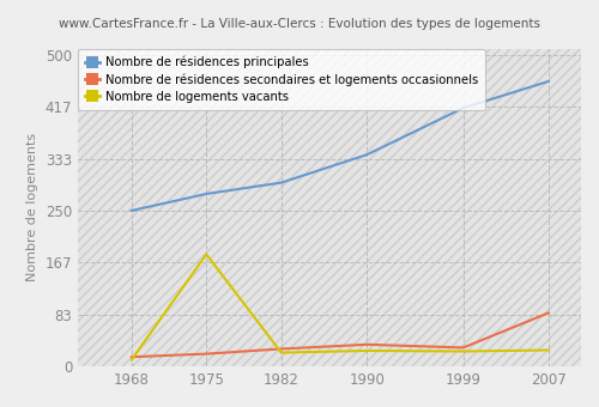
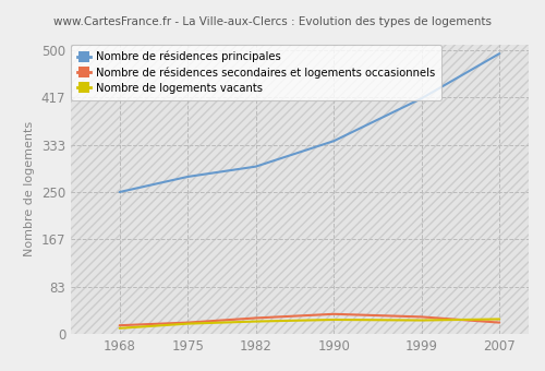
Nombre de logements vacants/1975: 180 -> 18
Nombre de résidences principales/2007: 458 -> 494
Nombre de résidences secondaires et logements occasionnels/2007: 86 -> 20
